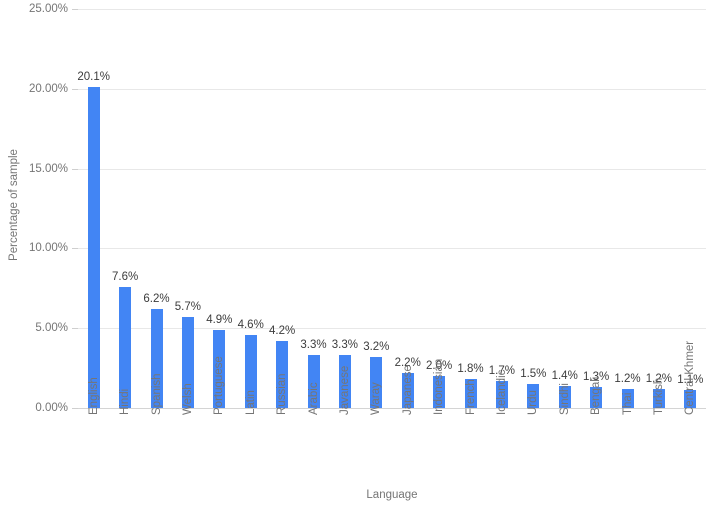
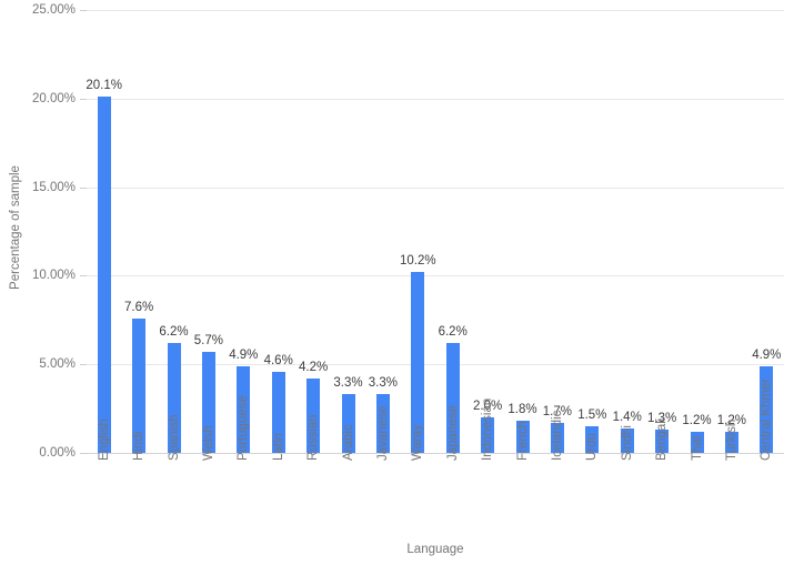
Waray: 3.2% -> 10.2%
Japanese: 2.2% -> 6.2%
Central Khmer: 1.1% -> 4.9%
